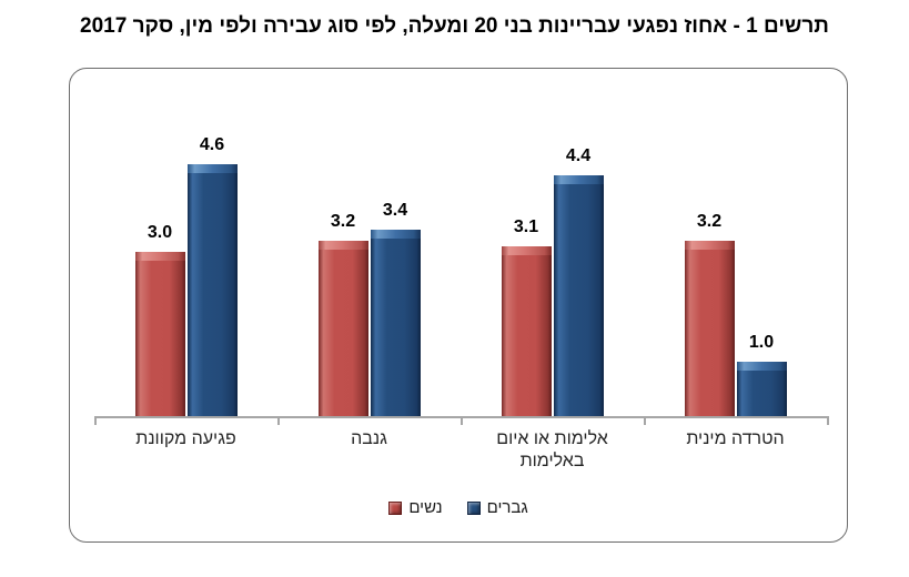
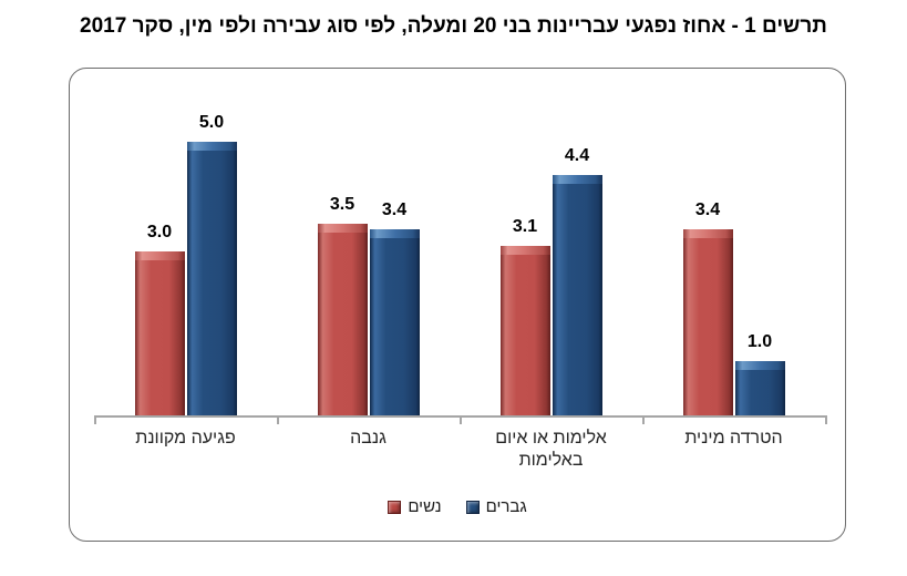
גברים/פגיעה מקוונת: 4.6 -> 5.0
נשים/גנבה: 3.2 -> 3.5
נשים/הטרדה מינית: 3.2 -> 3.4
